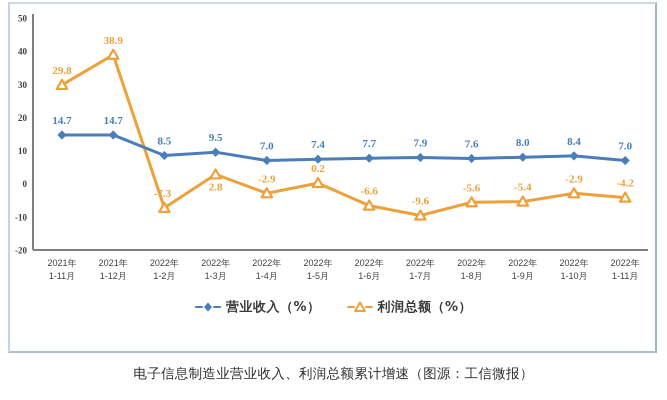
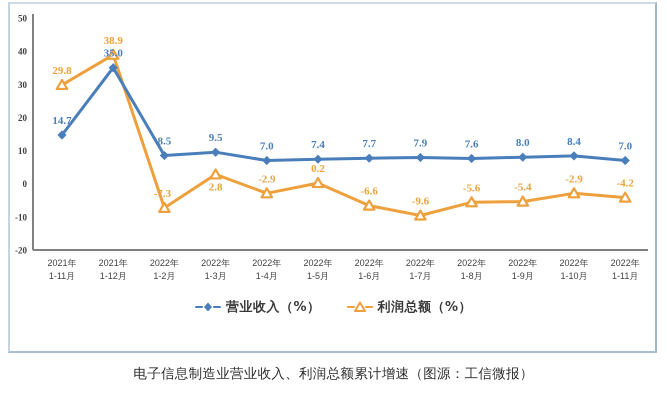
营业收入（%）/2021年 1-12月: 14.7 -> 35.0
